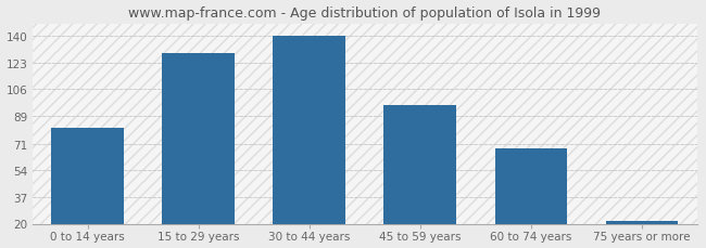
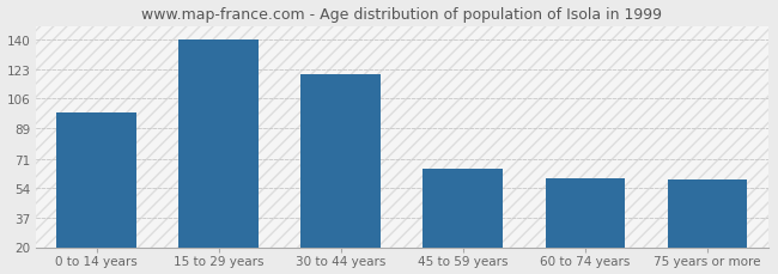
0 to 14 years: 81 -> 98
15 to 29 years: 129 -> 140
30 to 44 years: 140 -> 120
45 to 59 years: 96 -> 65
60 to 74 years: 68 -> 60
75 years or more: 22 -> 59
